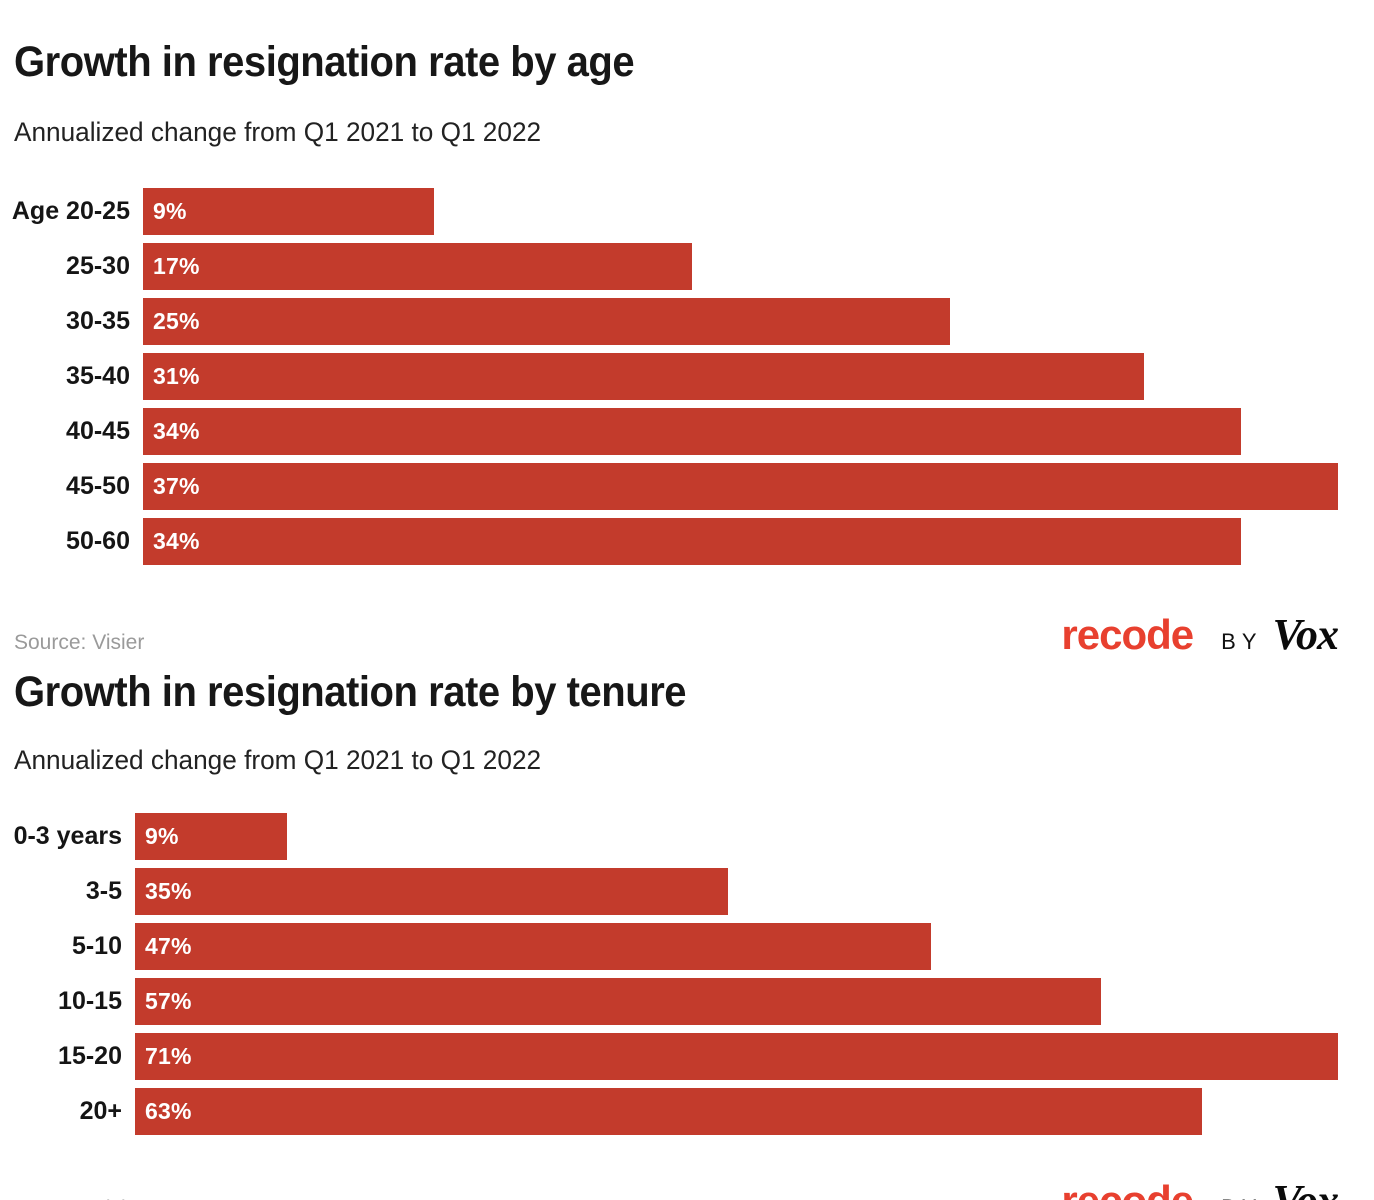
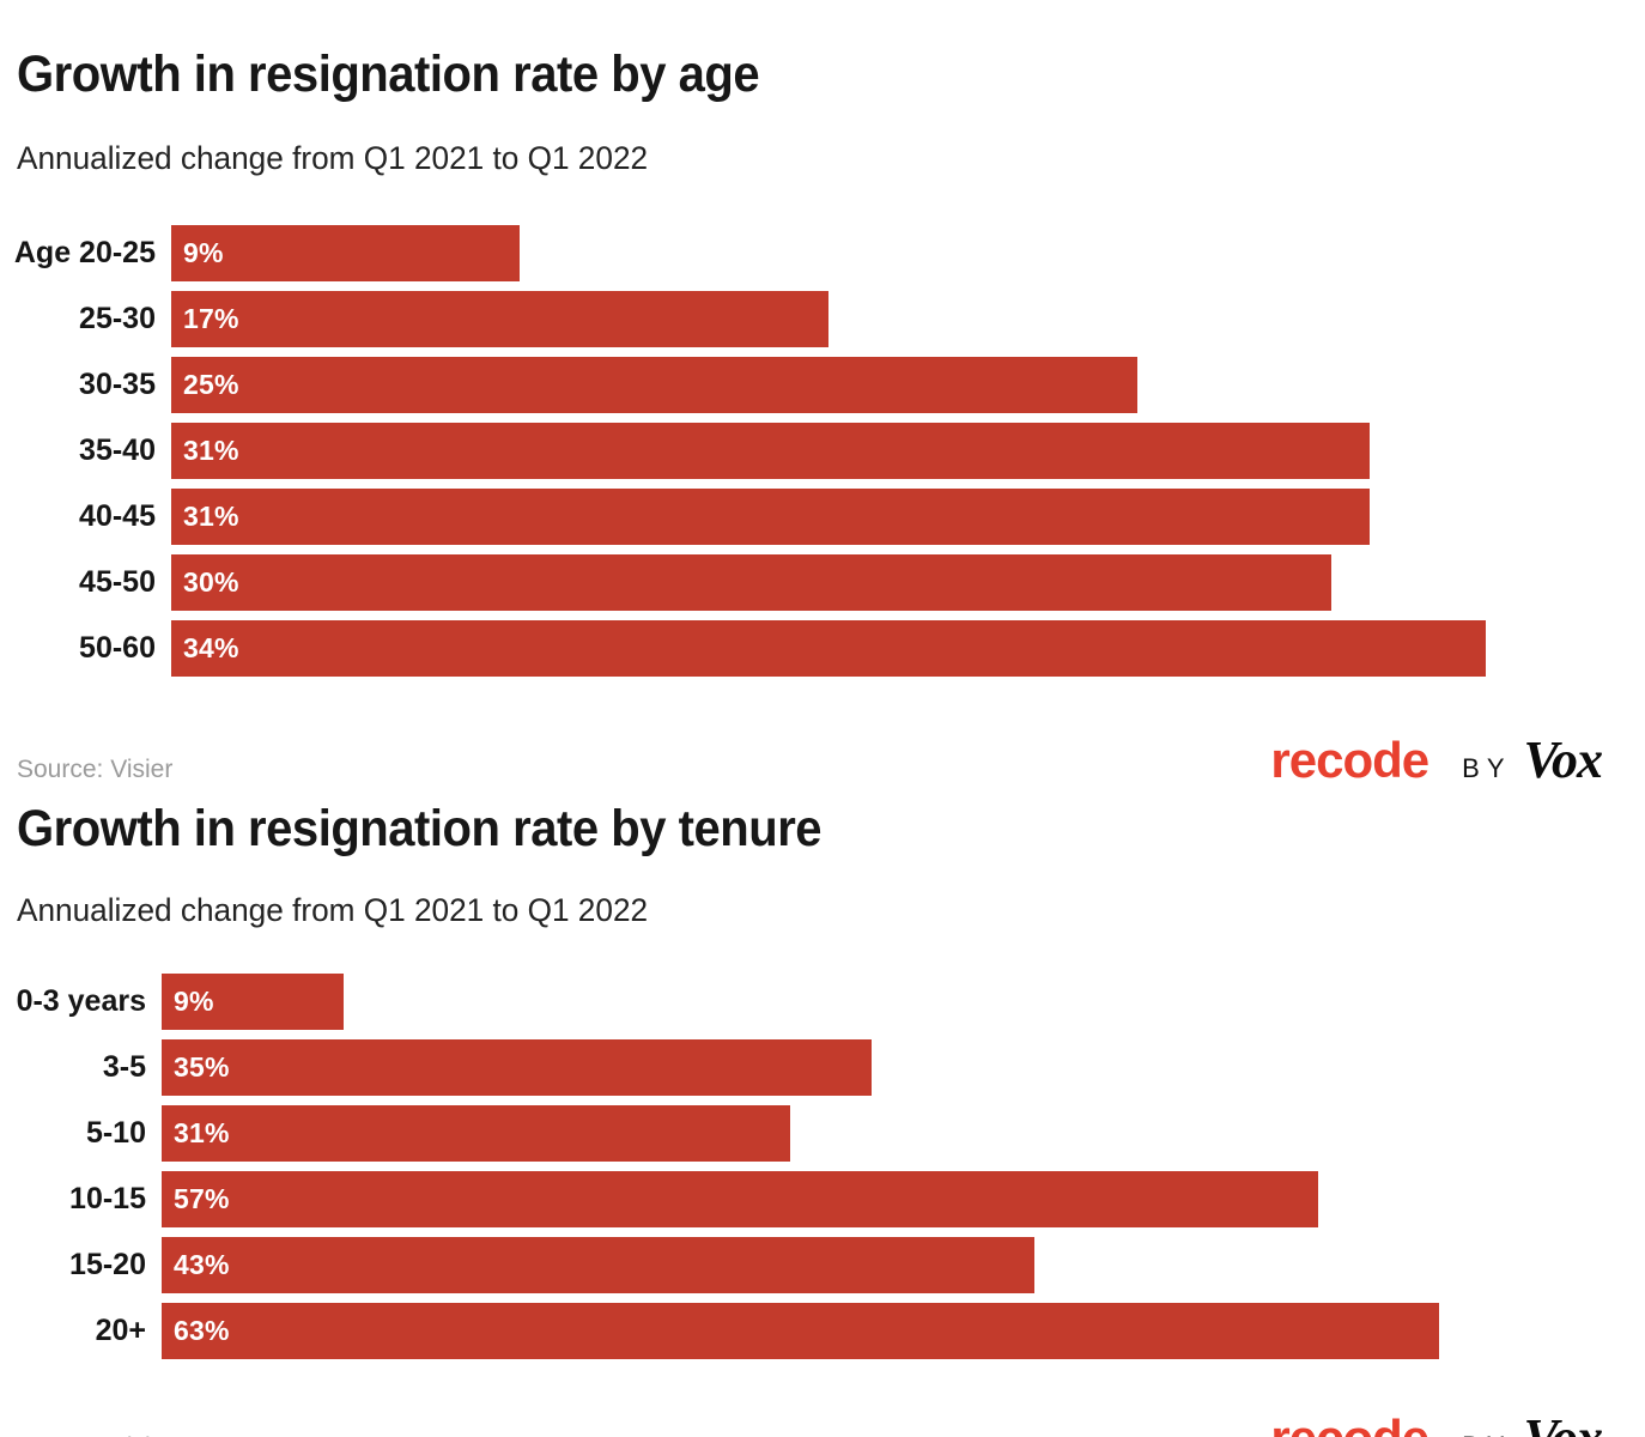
Growth in resignation rate by age/40-45: 34% -> 31%
Growth in resignation rate by age/45-50: 37% -> 30%
Growth in resignation rate by tenure/5-10: 47% -> 31%
Growth in resignation rate by tenure/15-20: 71% -> 43%
